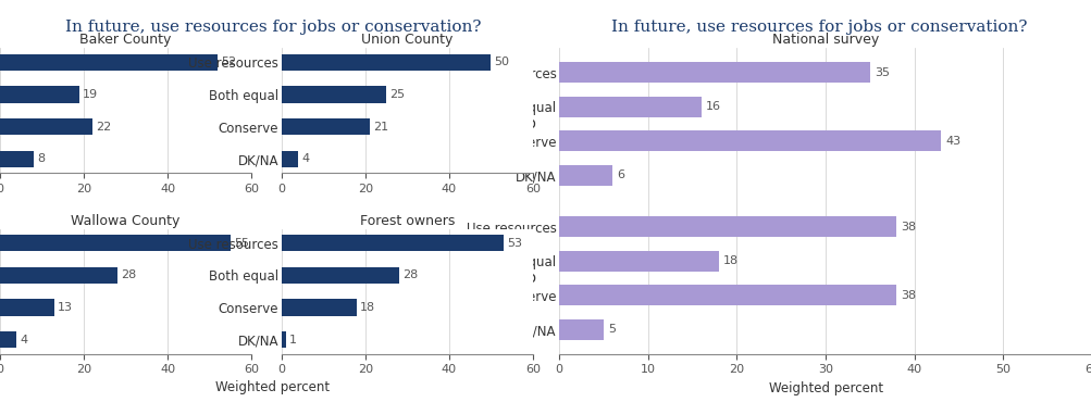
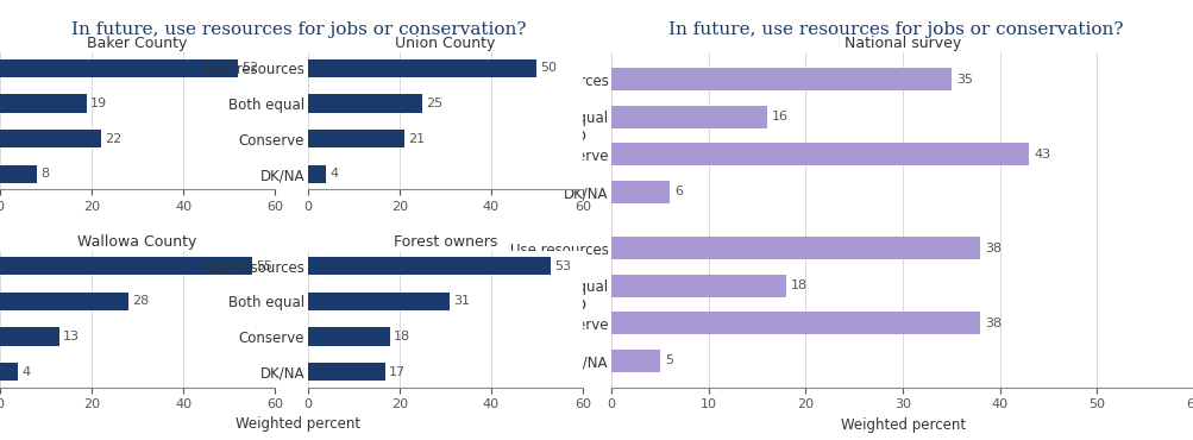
Forest owners/Both equal: 28 -> 31
Forest owners/DK/NA: 1 -> 17
